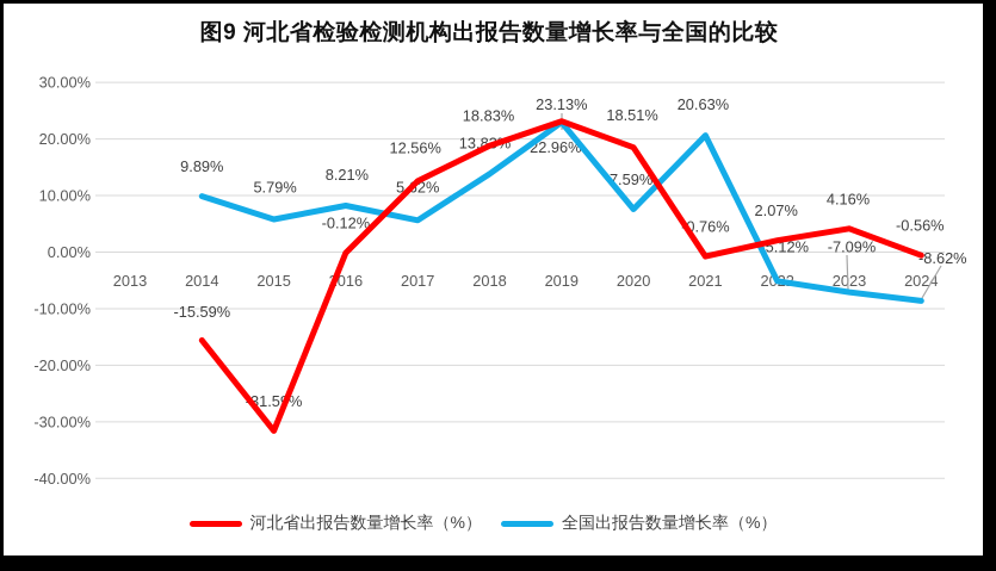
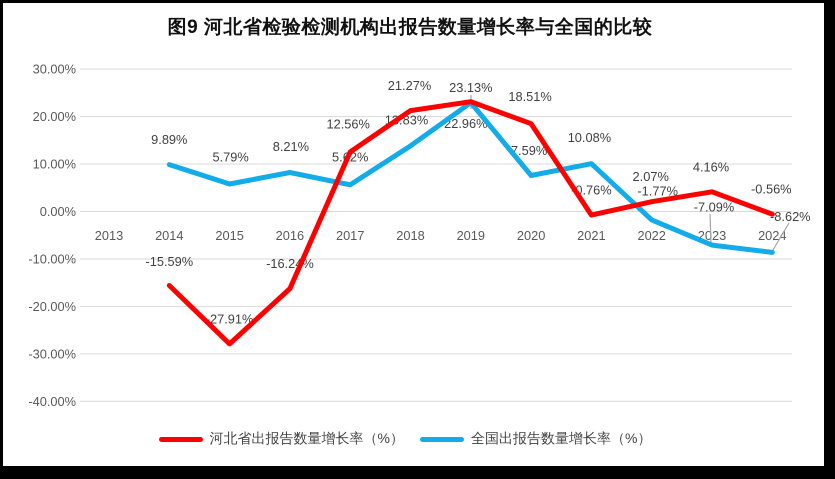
河北省出报告数量增长率（%）/2015: -31.59% -> -27.91%
河北省出报告数量增长率（%）/2016: -0.12% -> -16.24%
河北省出报告数量增长率（%）/2018: 18.83% -> 21.27%
全国出报告数量增长率（%）/2021: 20.63% -> 10.08%
全国出报告数量增长率（%）/2022: -5.12% -> -1.77%
